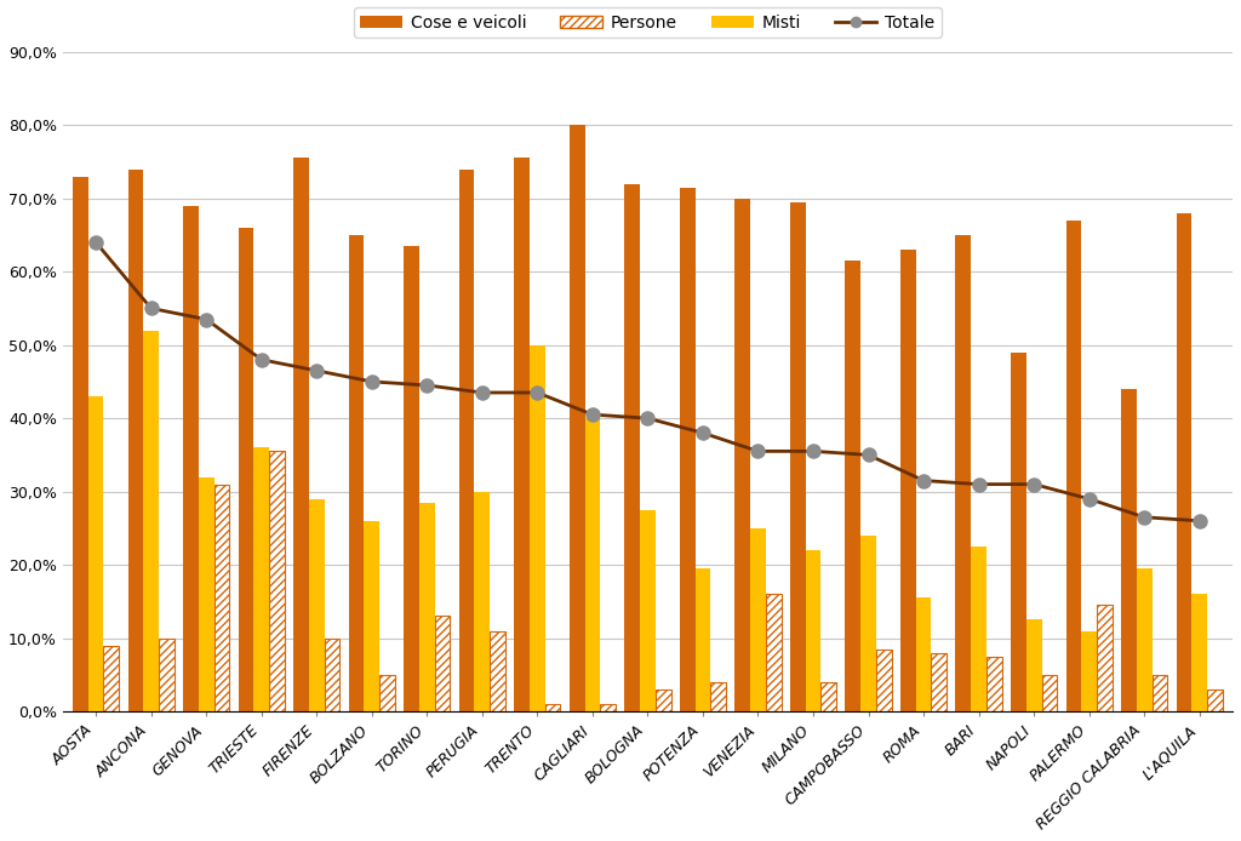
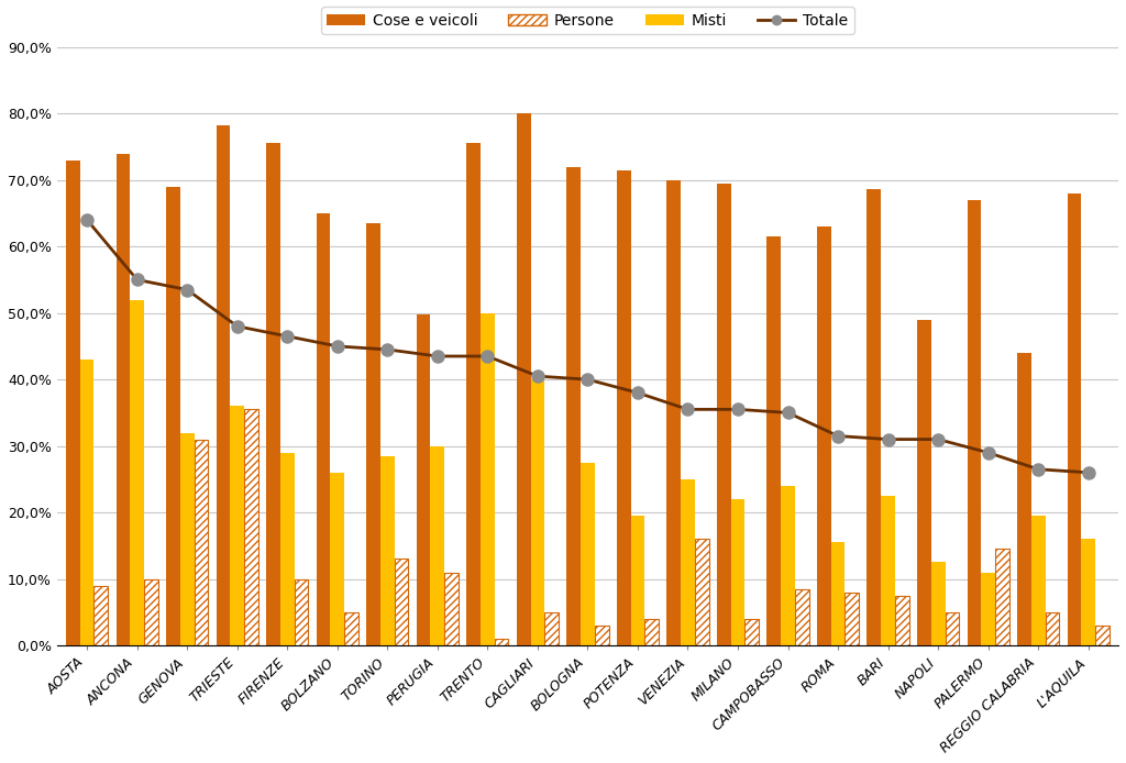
Cose e veicoli/TRIESTE: 66,0% -> 78,2%
Cose e veicoli/PERUGIA: 74,0% -> 49,8%
Persone/CAGLIARI: 1,0% -> 5,0%
Cose e veicoli/BARI: 65,0% -> 68,6%
